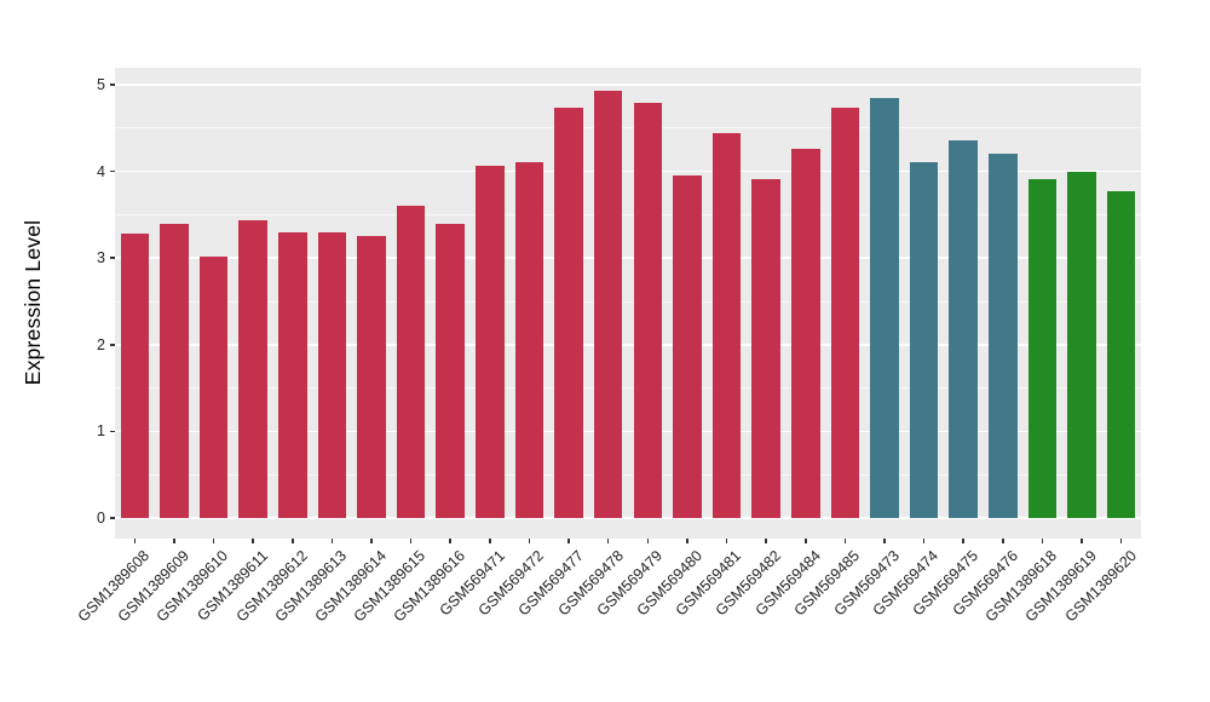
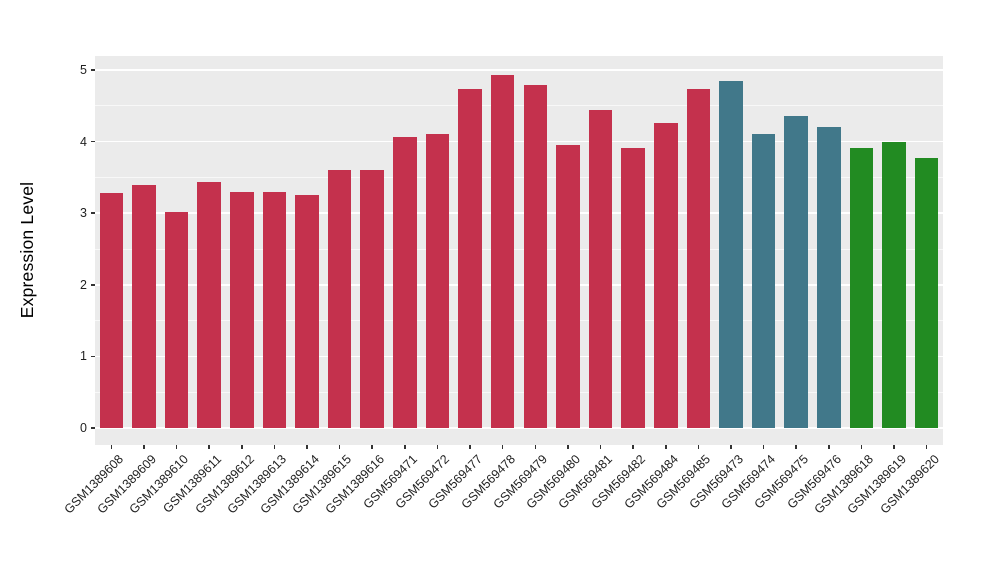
GSM1389616: 3.4 -> 3.6
